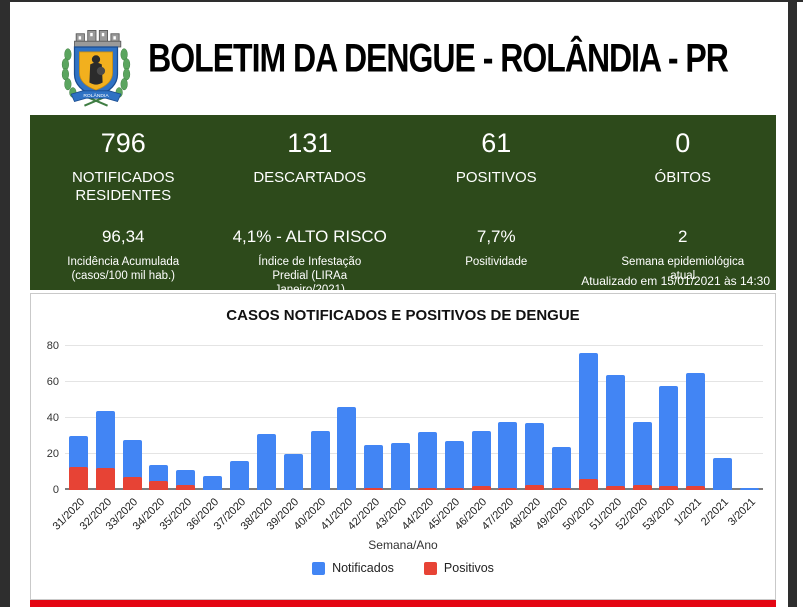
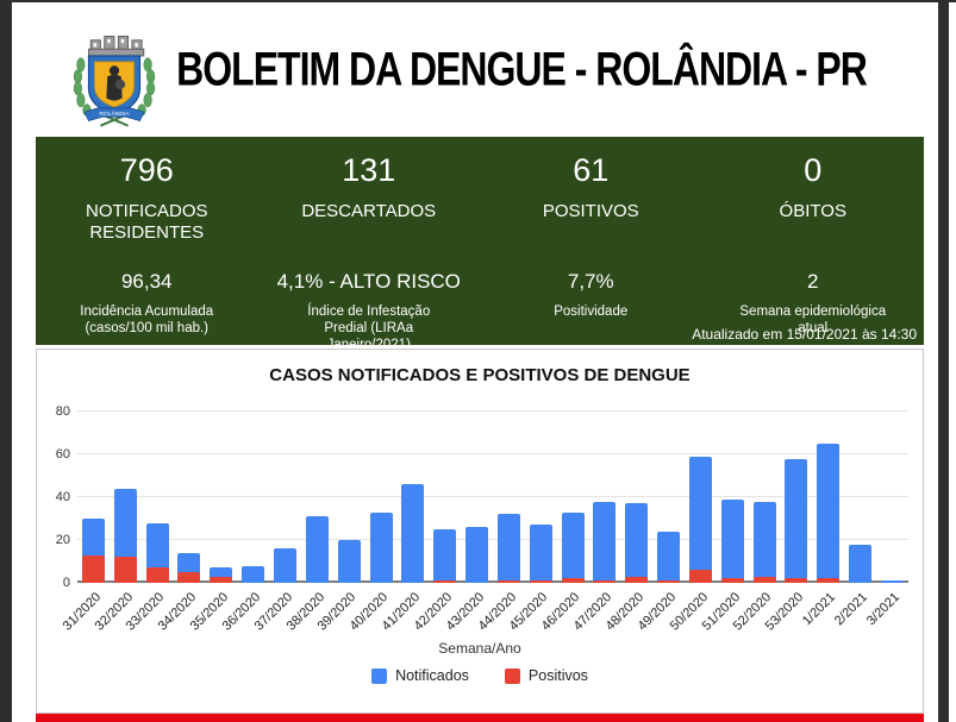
Notificados/35/2020: 11 -> 7
Notificados/50/2020: 76 -> 59
Notificados/51/2020: 64 -> 39
